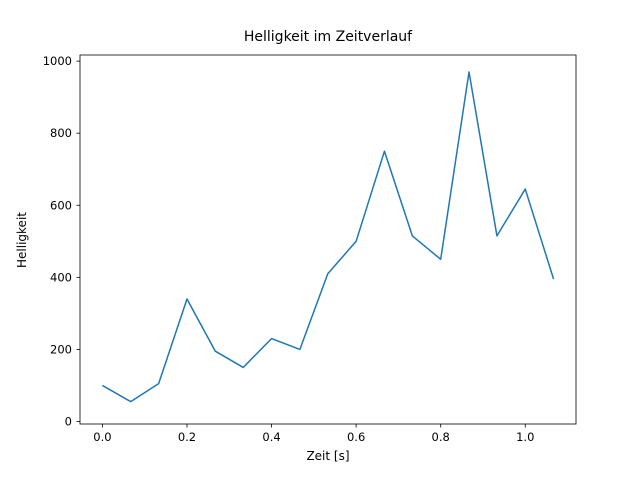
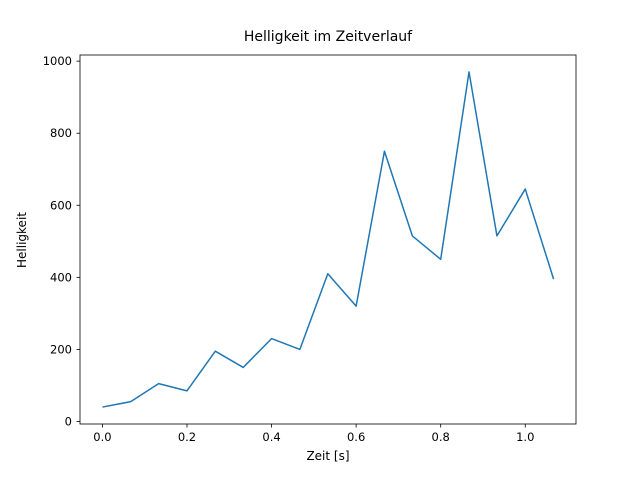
0.0: 100 -> 40
0.2: 340 -> 80
0.6: 500 -> 320
